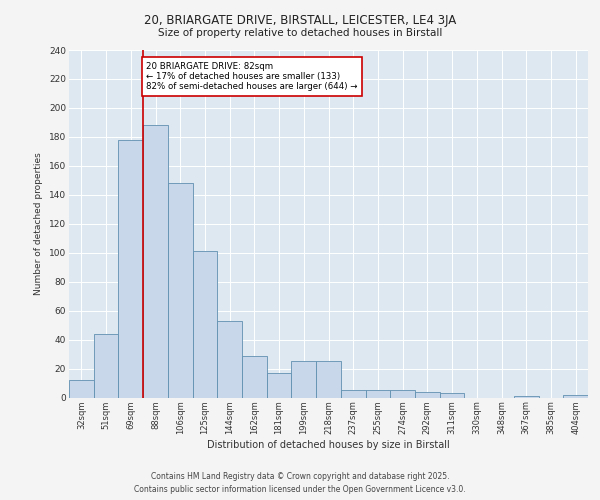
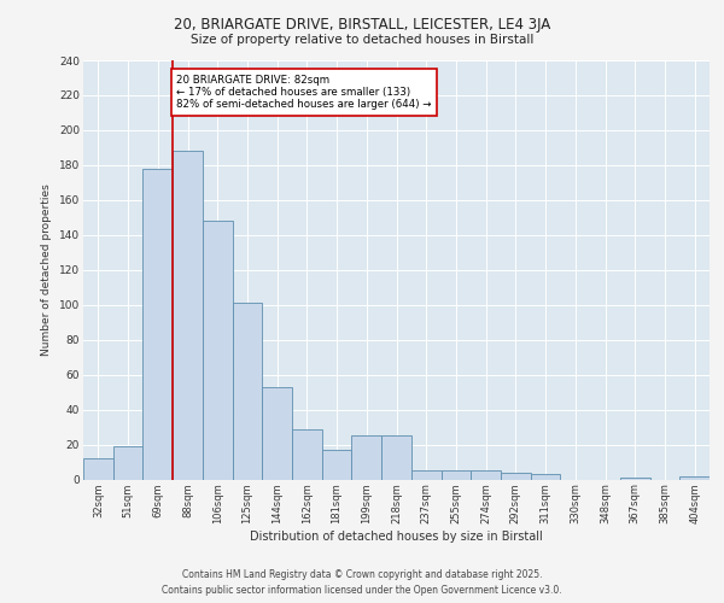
51sqm: 44 -> 19
